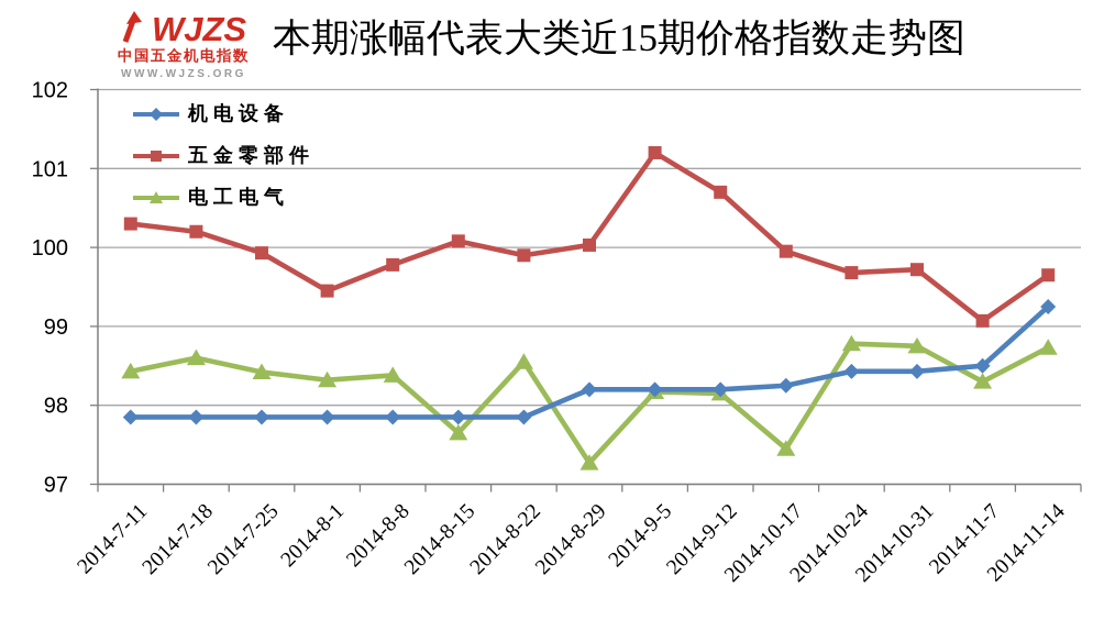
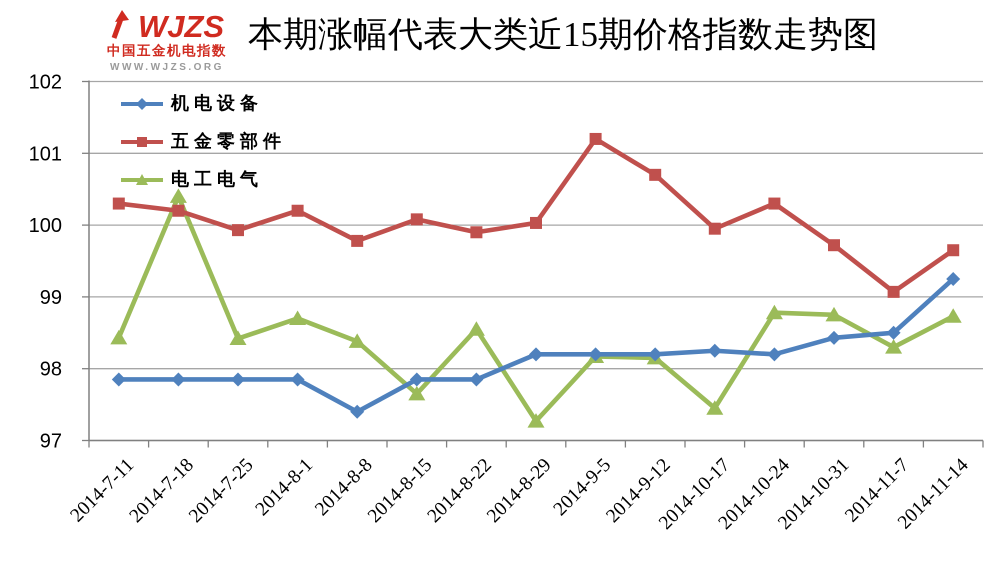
电工电气/2014-7-18: 98.6 -> 100.4
五金零部件/2014-8-1: 99.5 -> 100.2
电工电气/2014-8-1: 98.3 -> 98.7
机电设备/2014-8-8: 97.8 -> 97.4
机电设备/2014-10-24: 98.4 -> 98.2
五金零部件/2014-10-24: 99.7 -> 100.3
